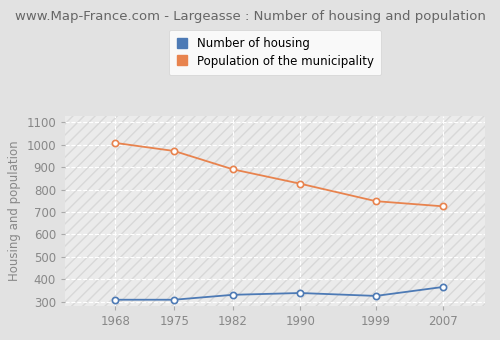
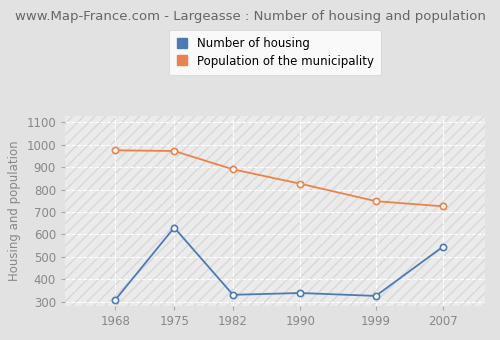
Population of the municipality/1968: 1008 -> 975
Number of housing/1975: 308 -> 630
Number of housing/2007: 365 -> 545
